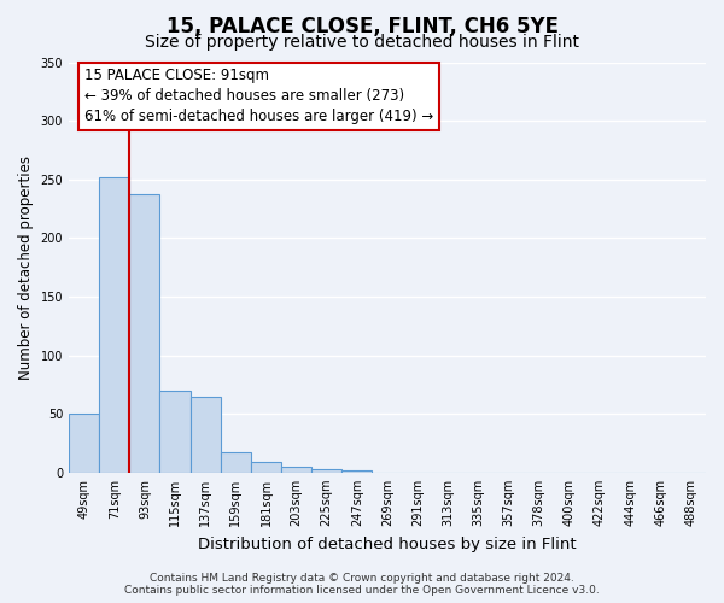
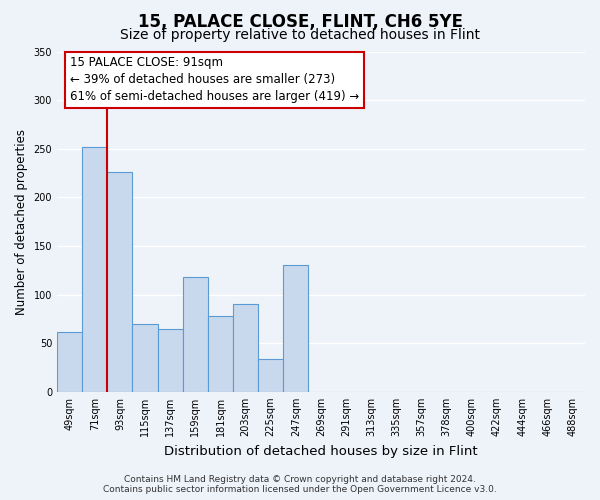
49sqm: 50 -> 62
93sqm: 237 -> 226
159sqm: 17 -> 118
181sqm: 9 -> 78
203sqm: 5 -> 90
225sqm: 3 -> 34
247sqm: 2 -> 130
